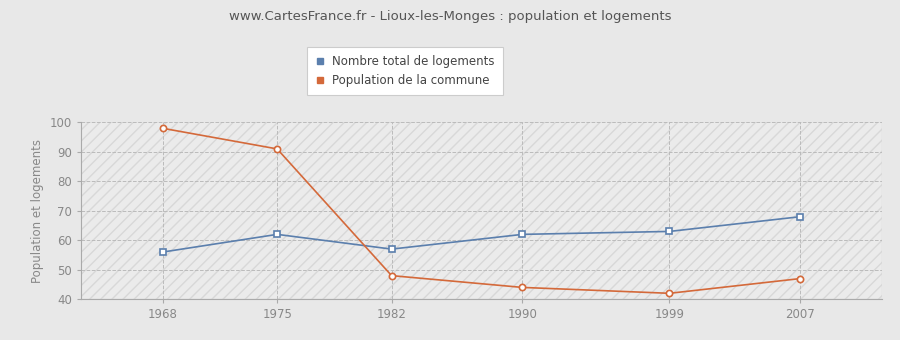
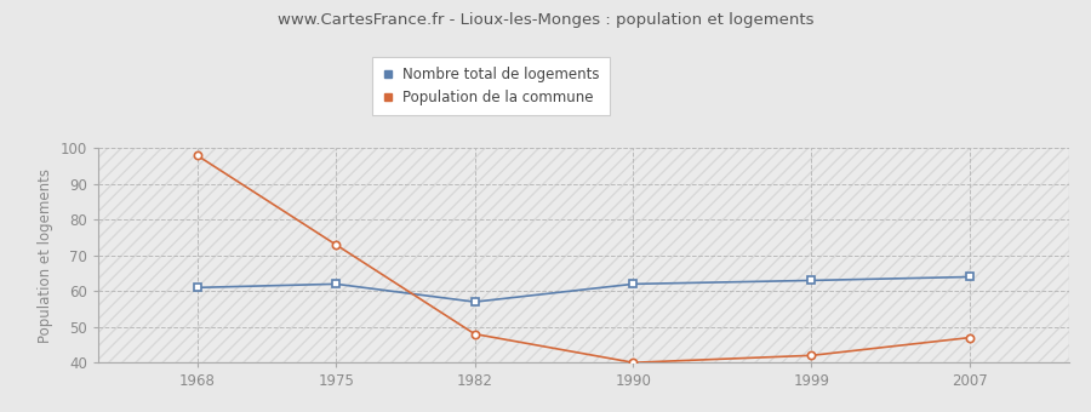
Nombre total de logements/1968: 56 -> 61
Population de la commune/1975: 91 -> 73
Population de la commune/1990: 44 -> 40
Nombre total de logements/2007: 68 -> 64
